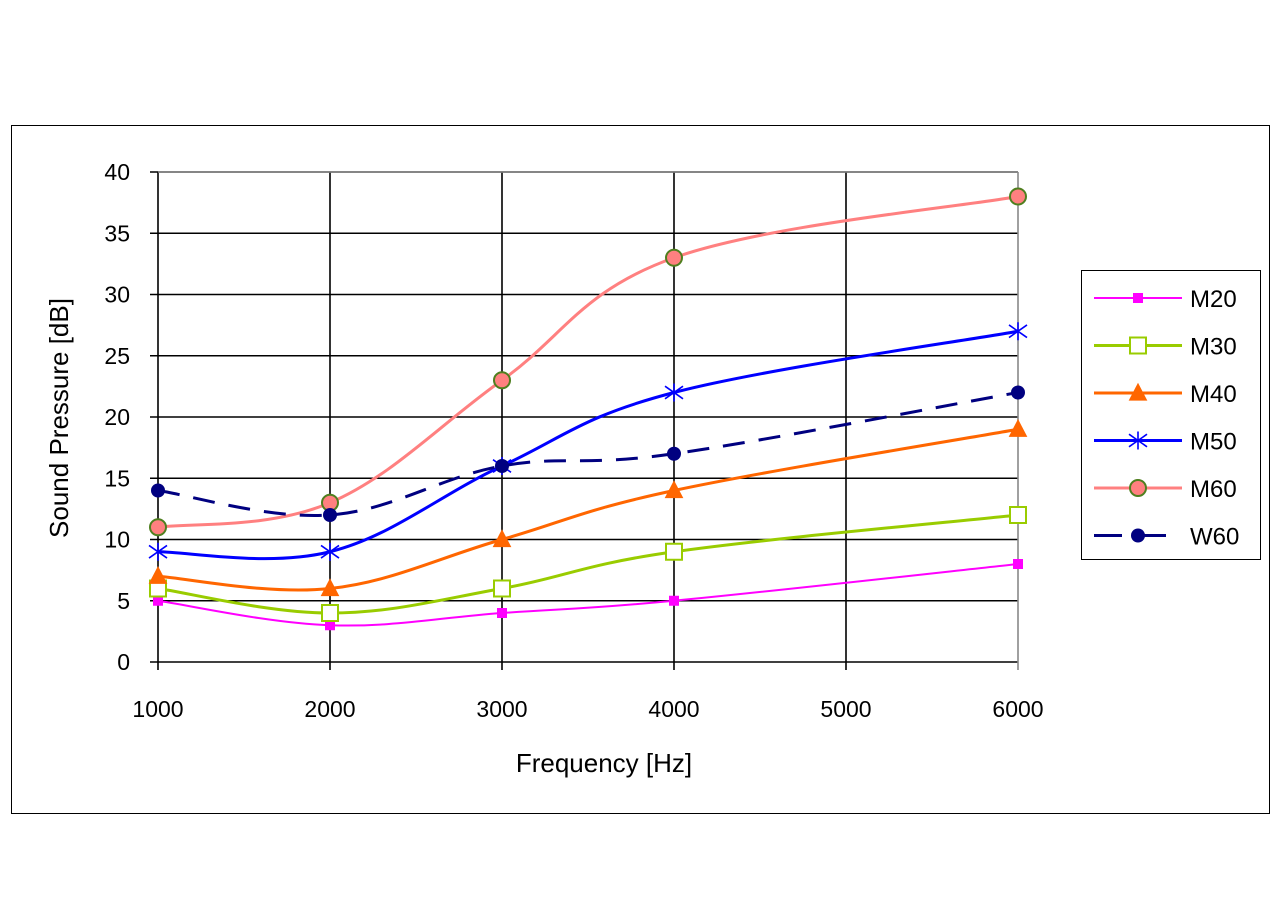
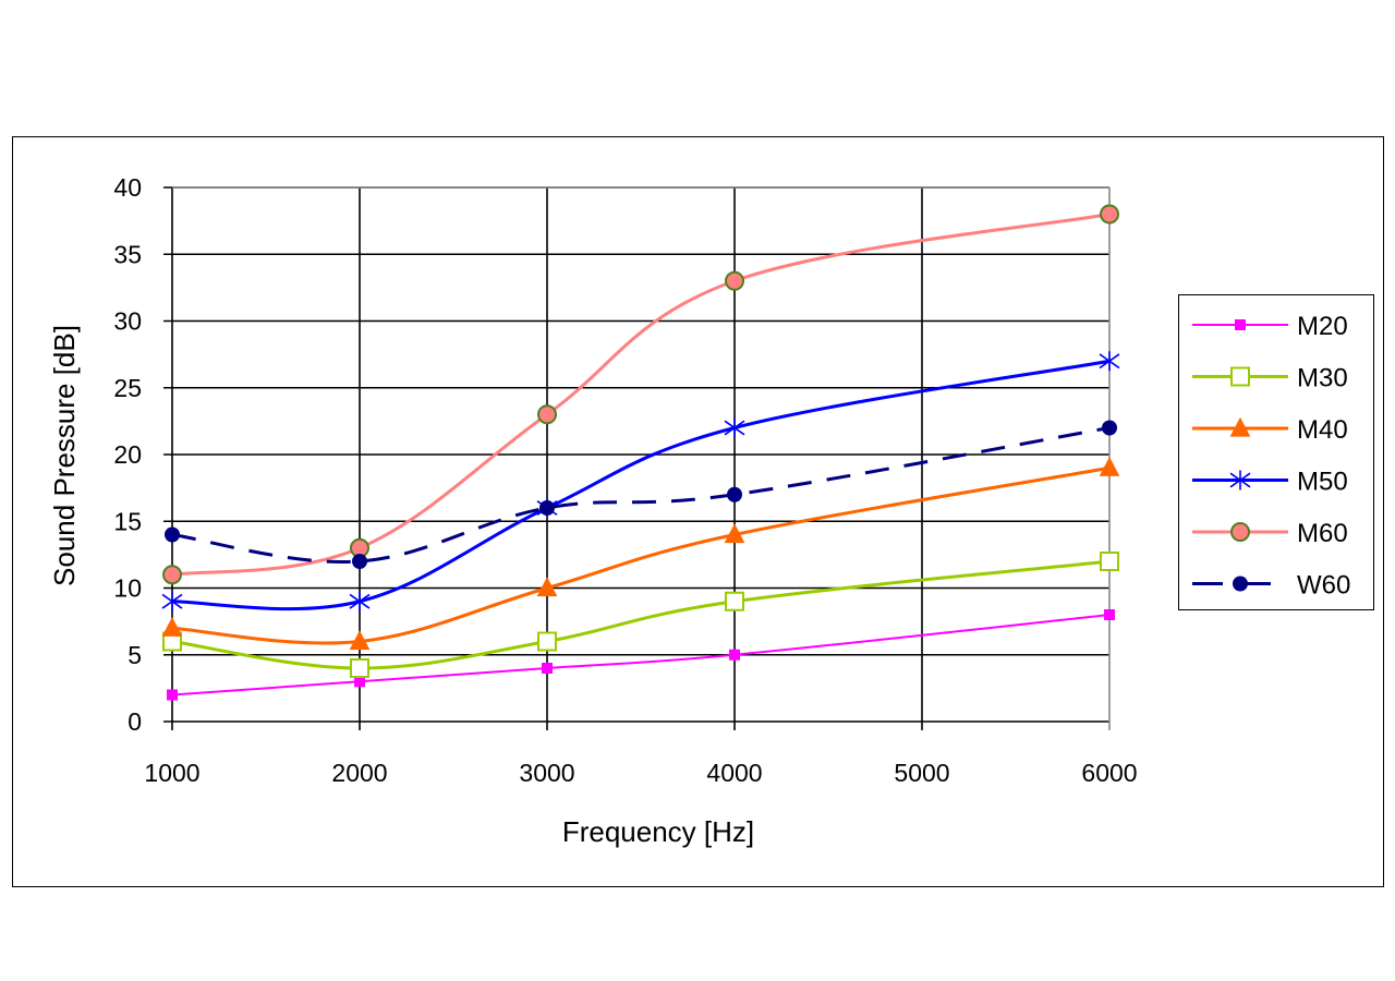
M20/1000: 5 -> 2
